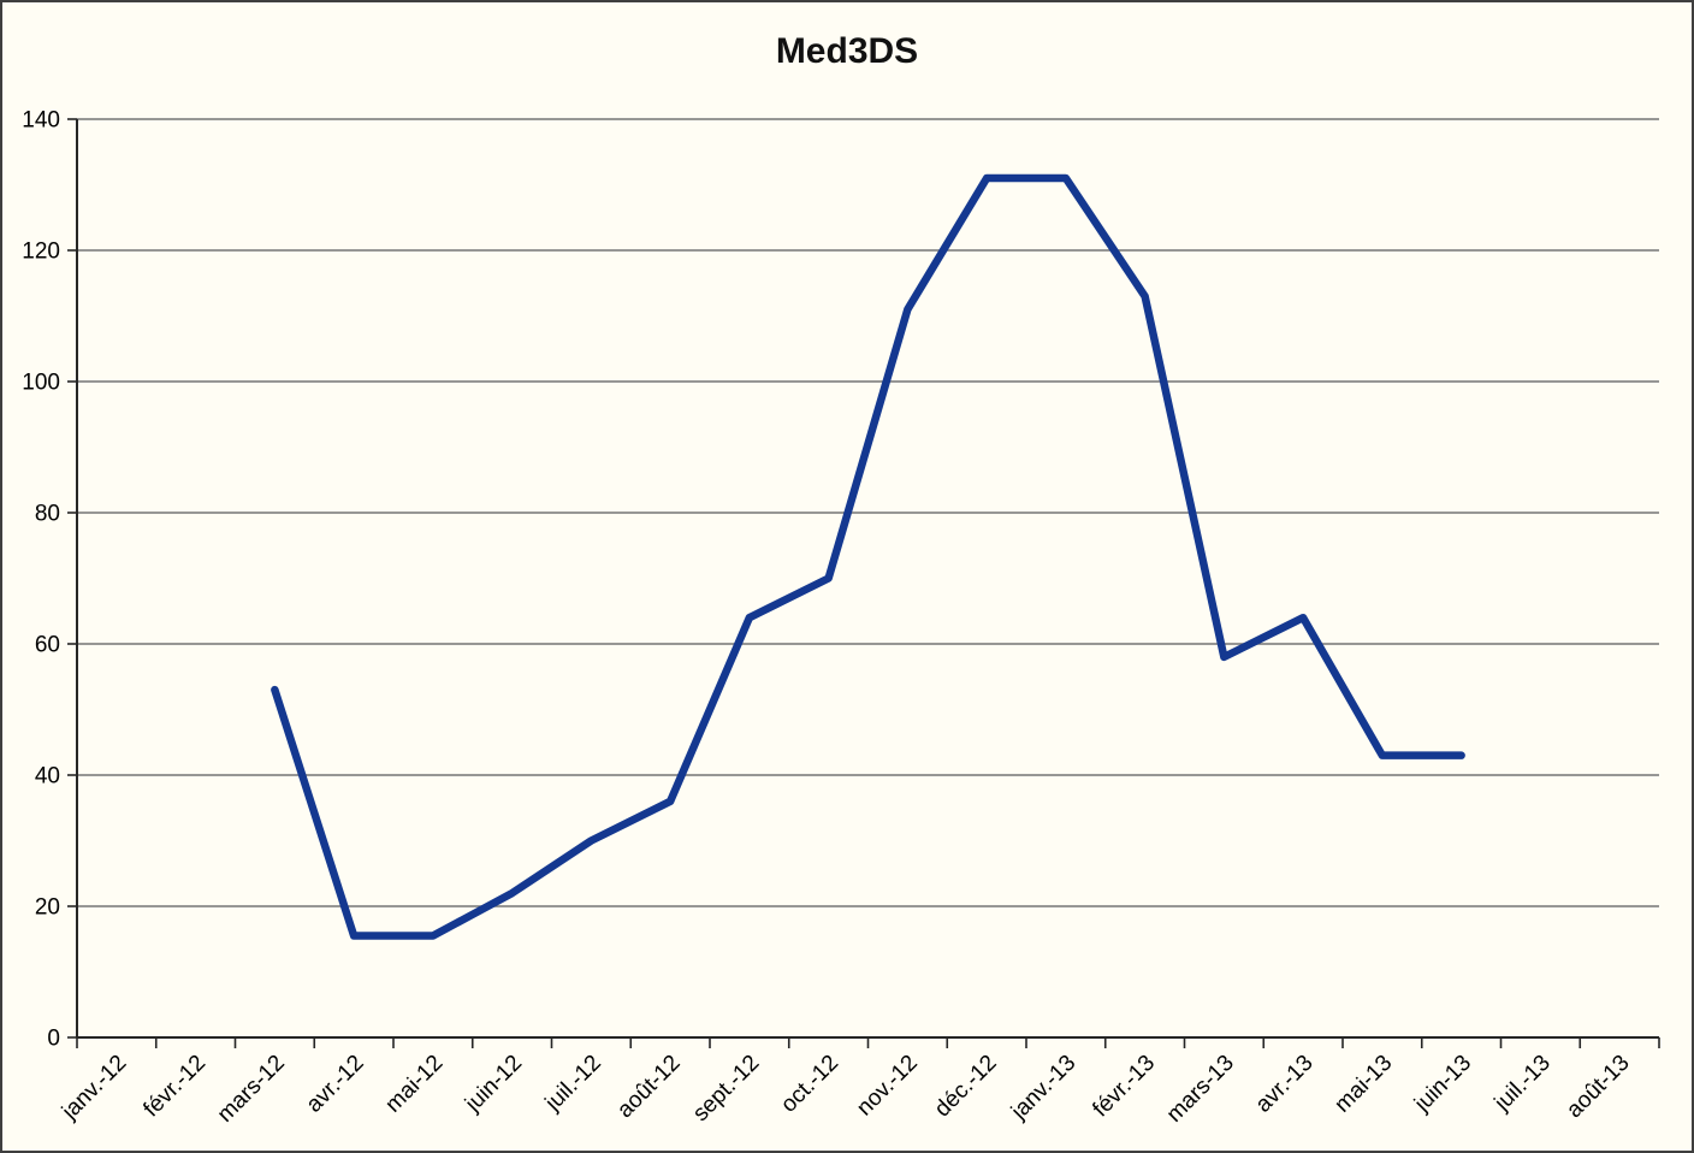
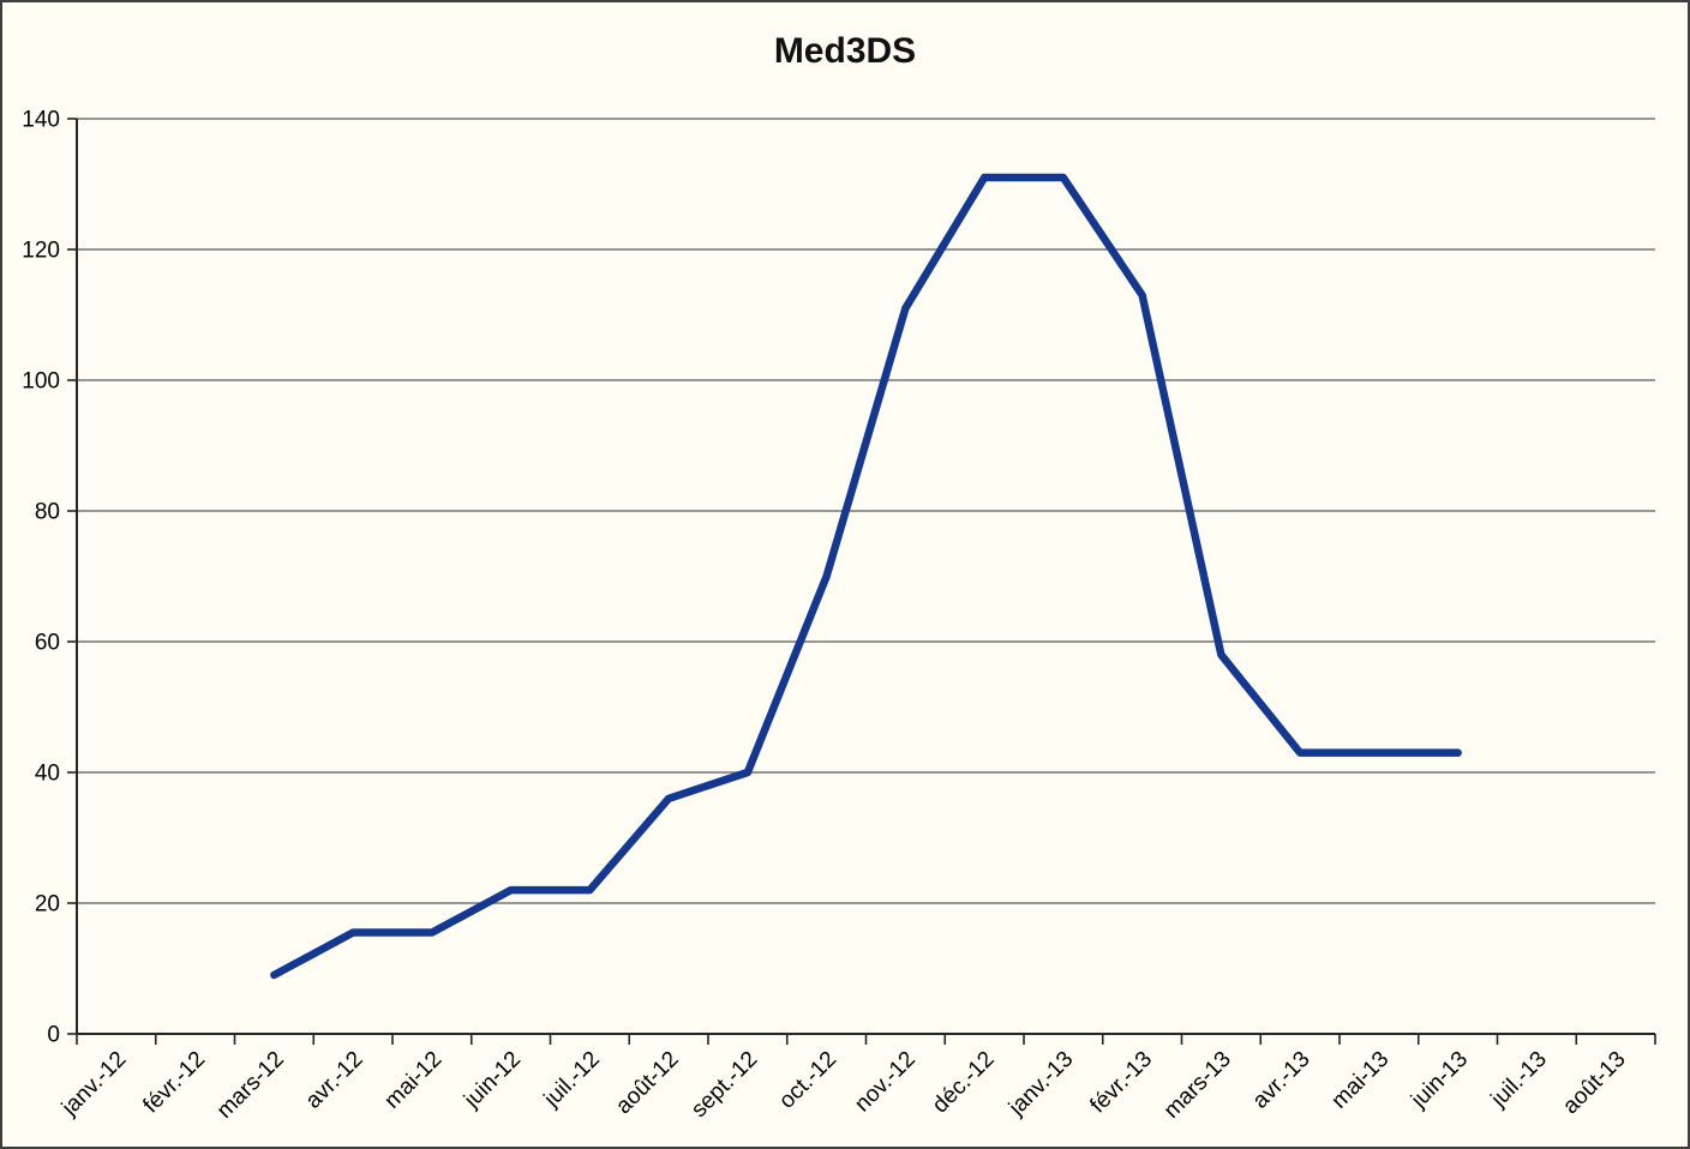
mars-12: 53 -> 9
juil.-12: 30 -> 22
sept.-12: 64 -> 40
avr.-13: 64 -> 43
